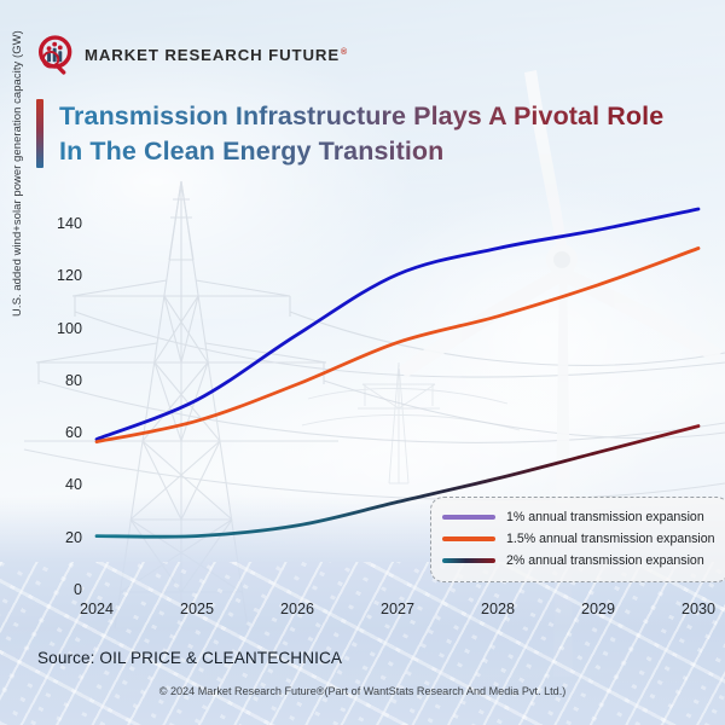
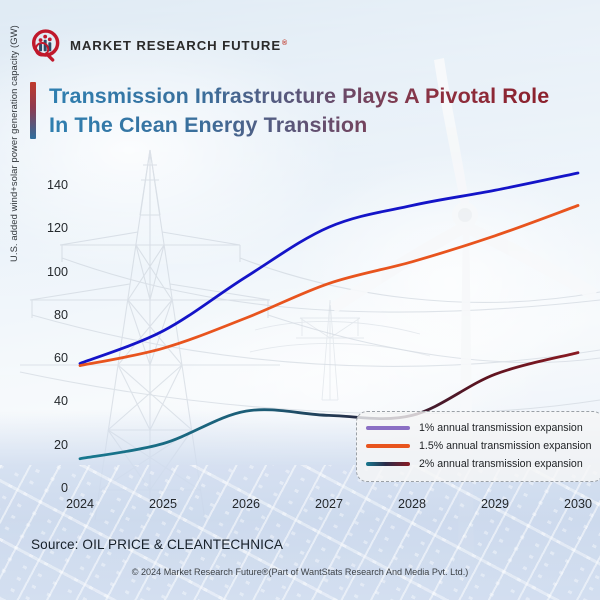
2% annual transmission expansion/2024: 21 -> 14
2% annual transmission expansion/2026: 25 -> 36
2% annual transmission expansion/2028: 43 -> 34
